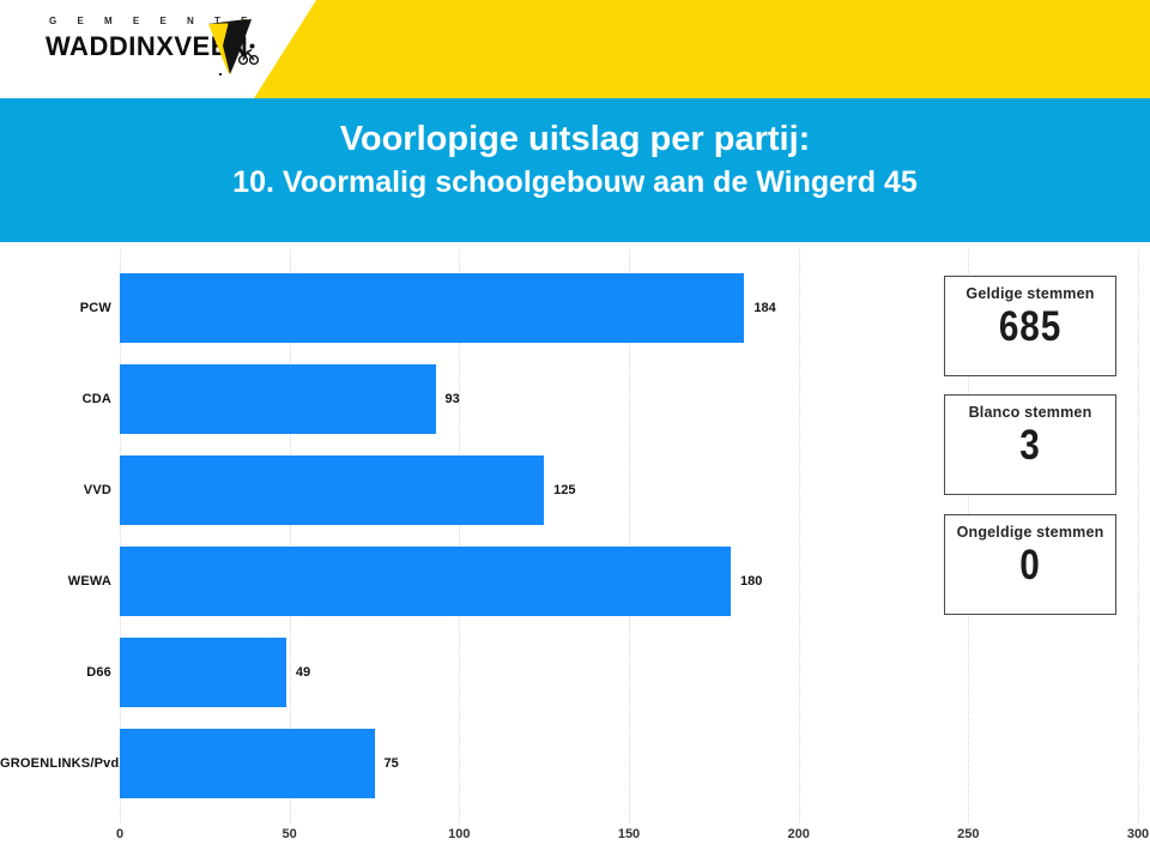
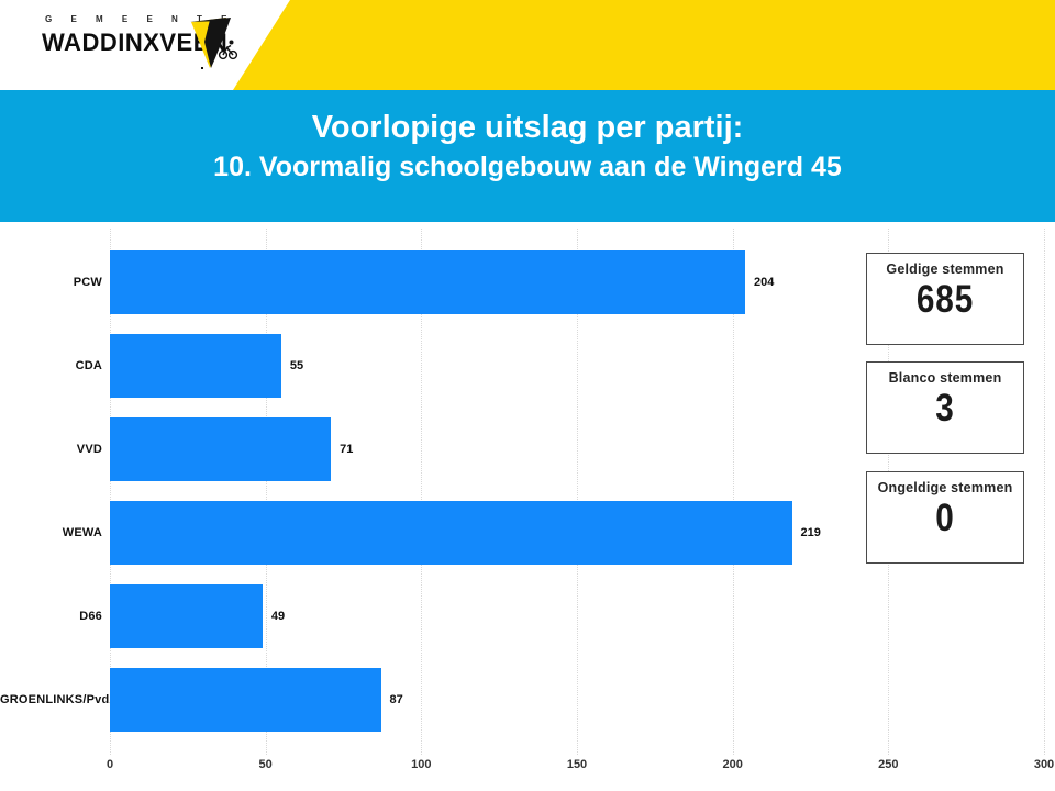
PCW: 184 -> 204
CDA: 93 -> 55
VVD: 125 -> 71
WEWA: 180 -> 219
GROENLINKS/PvdA: 75 -> 87
